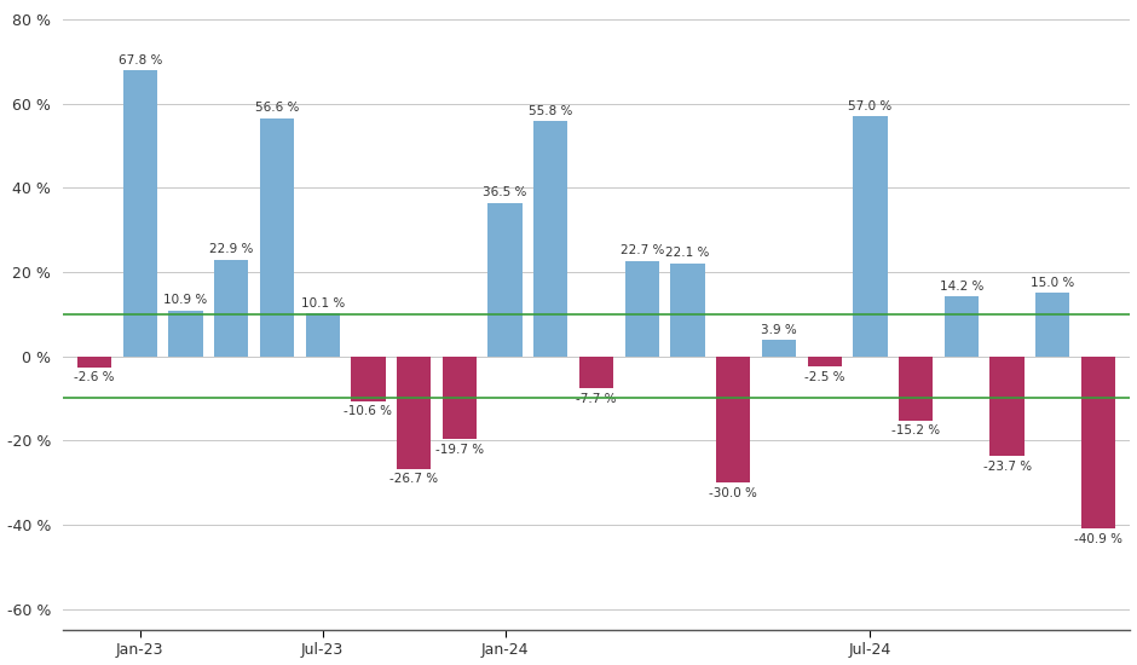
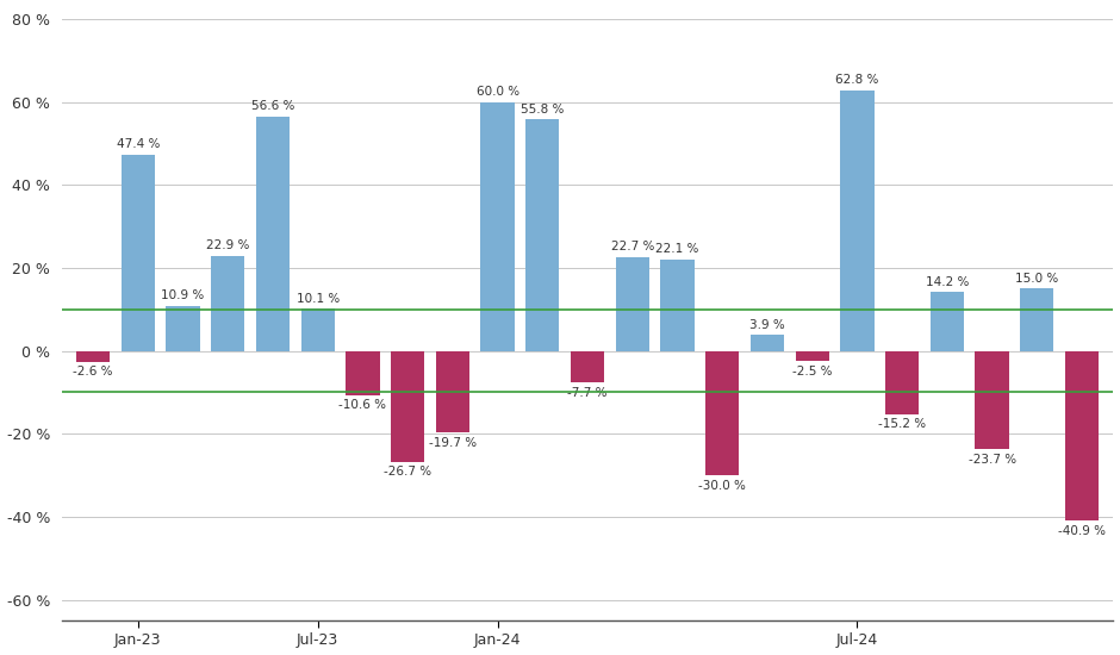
Jan-23: 67.8 -> 47.4
Jan-24: 36.5 -> 60.0
Jul-24: 57.0 -> 62.8
